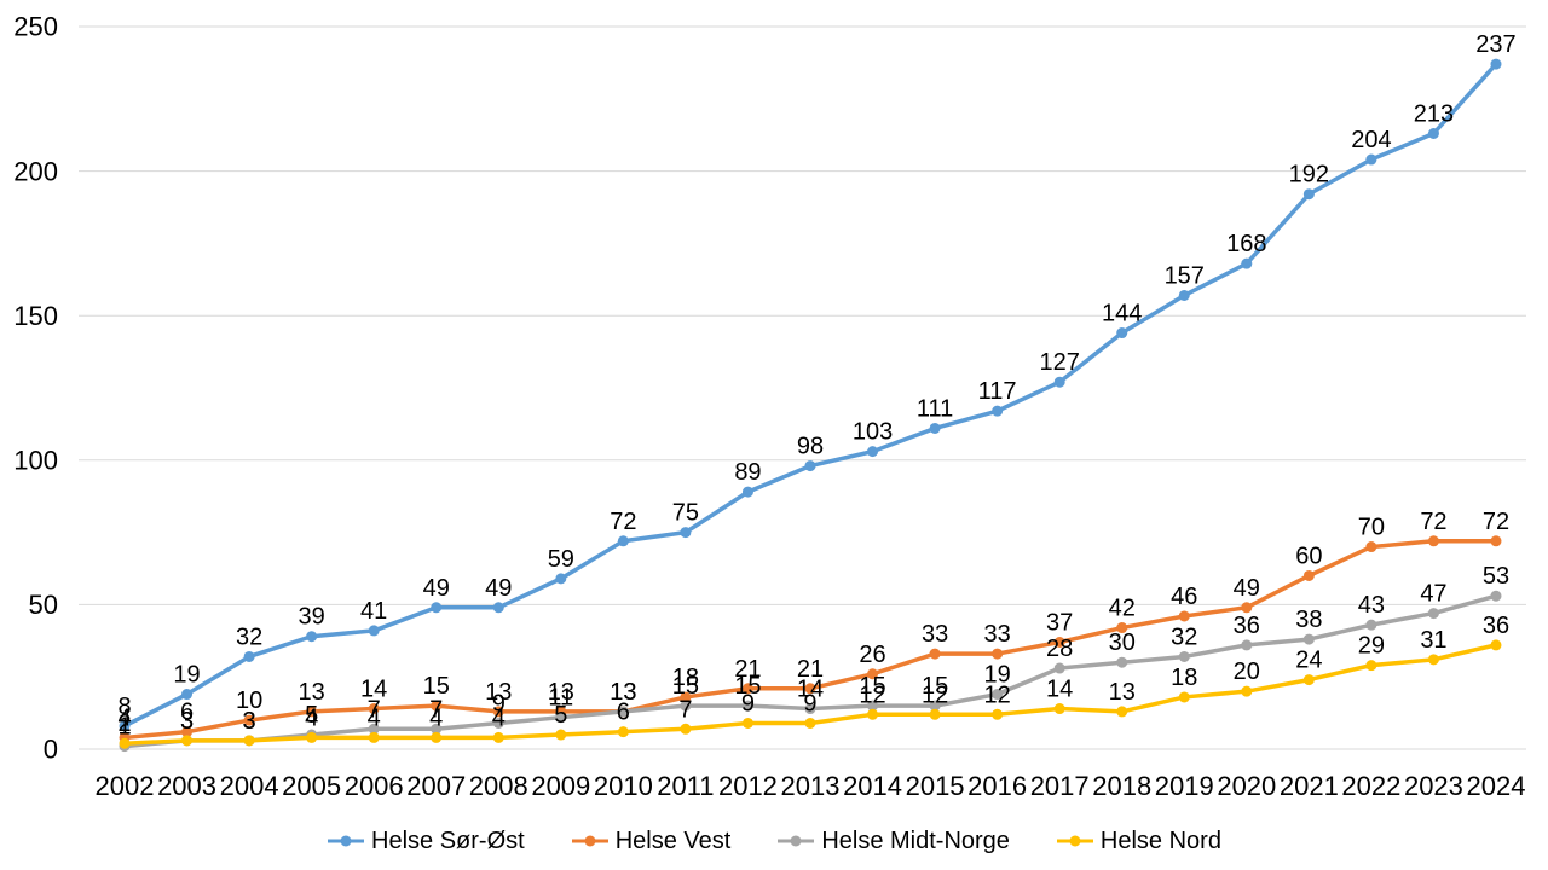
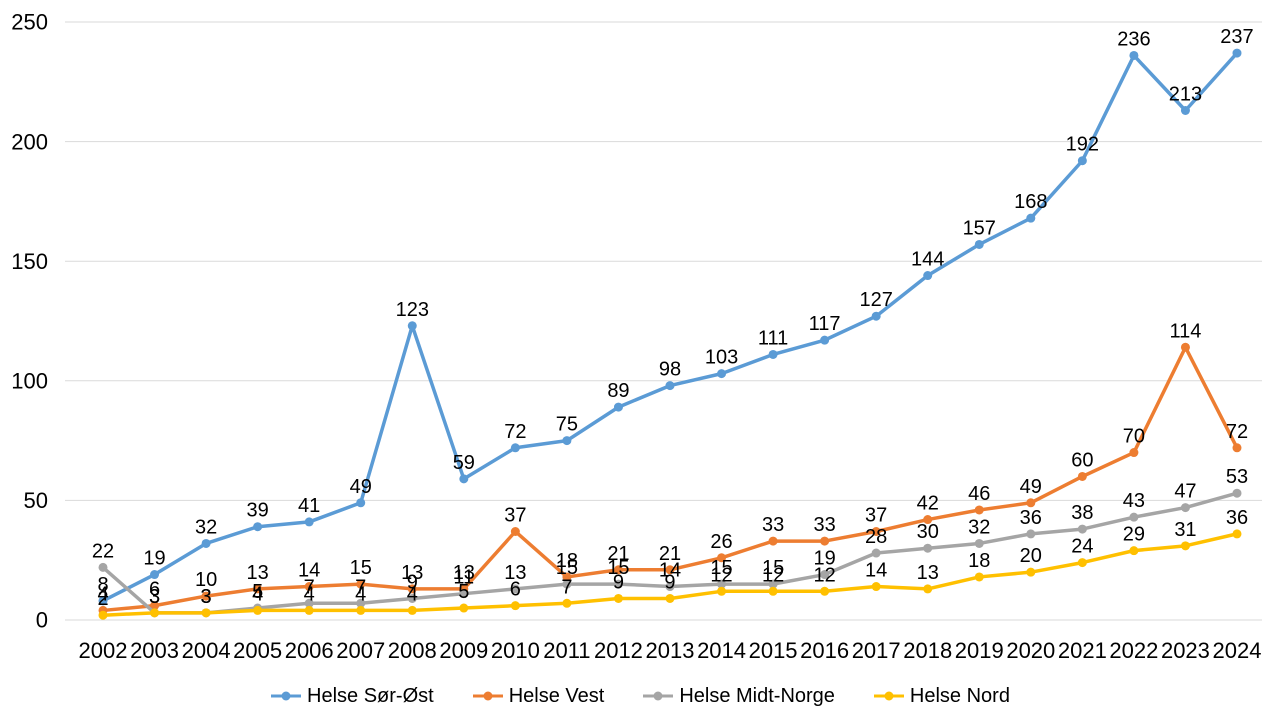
Helse Midt-Norge/2002: 1 -> 22
Helse Sør-Øst/2008: 49 -> 123
Helse Vest/2010: 13 -> 37
Helse Sør-Øst/2022: 204 -> 236
Helse Vest/2023: 72 -> 114
